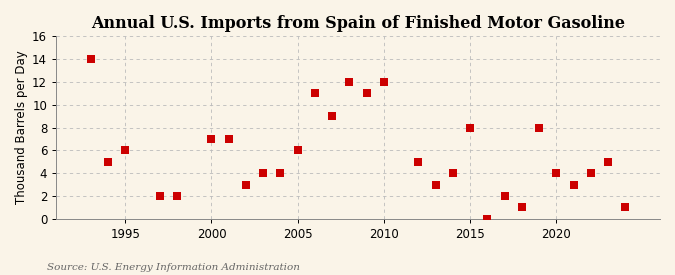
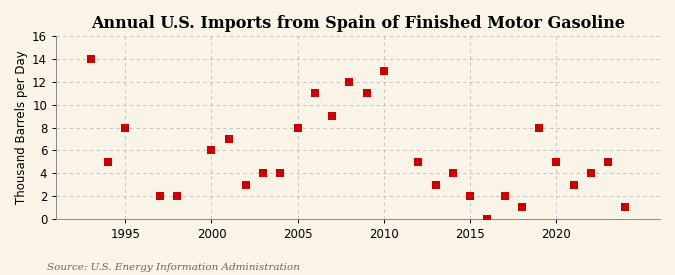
1995: 6 -> 8
2000: 7 -> 6
2005: 6 -> 8
2010: 12 -> 13
2015: 8 -> 2
2020: 4 -> 5
